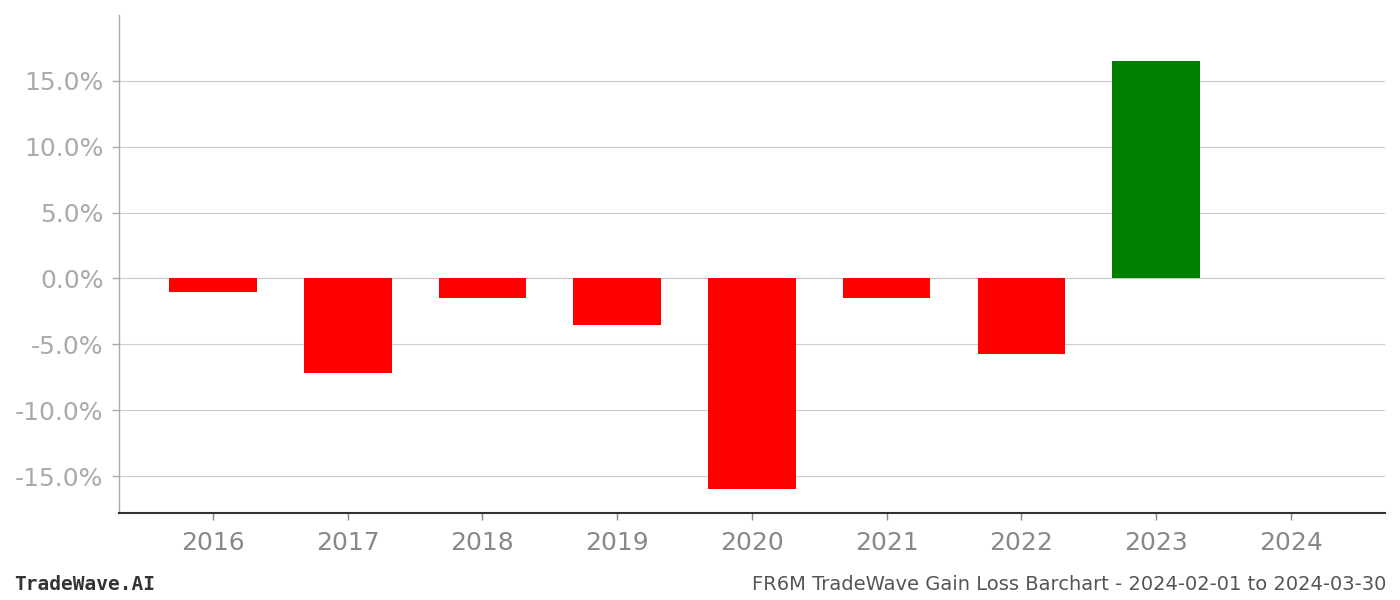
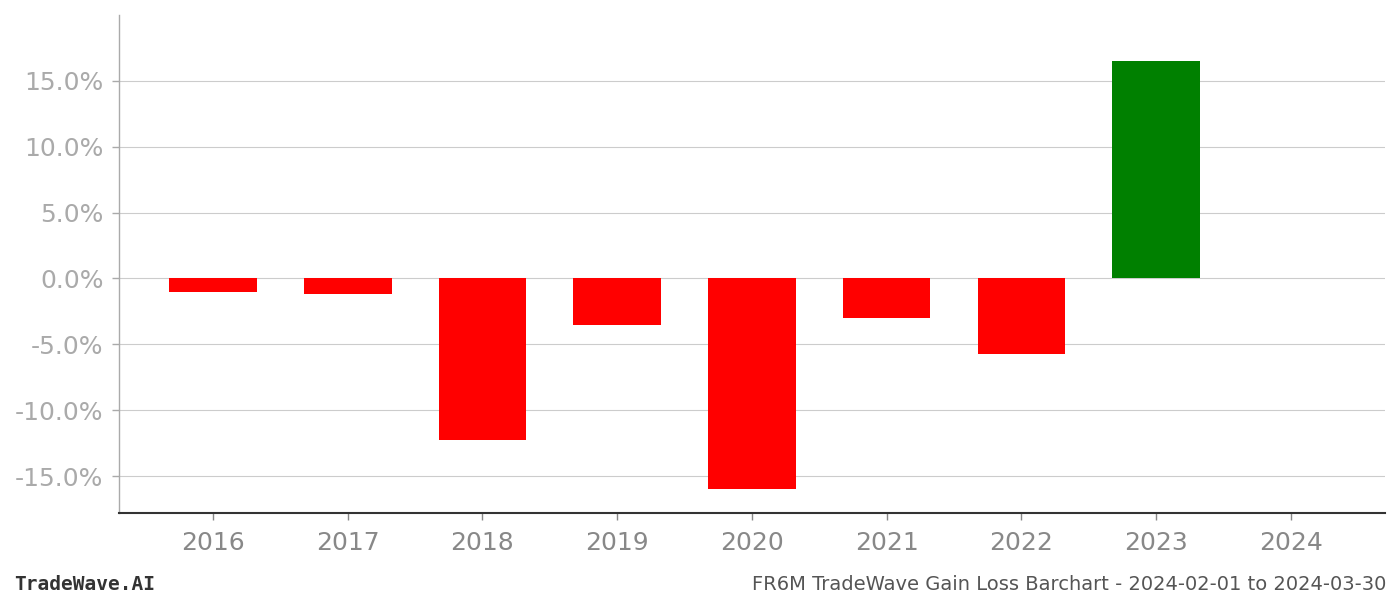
2017: -7.2% -> -1.2%
2018: -1.5% -> -12.3%
2021: -1.5% -> -3.0%
